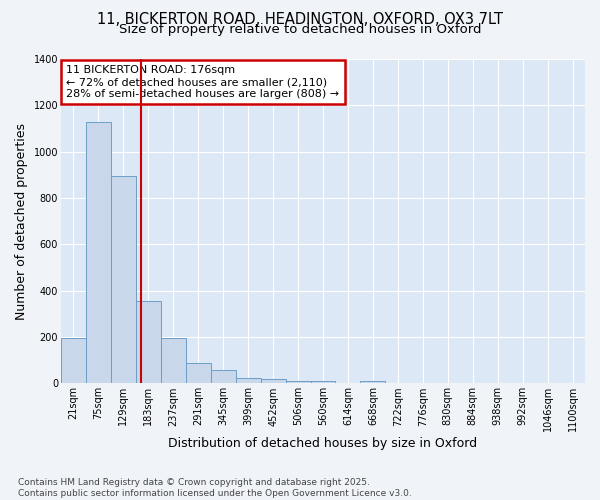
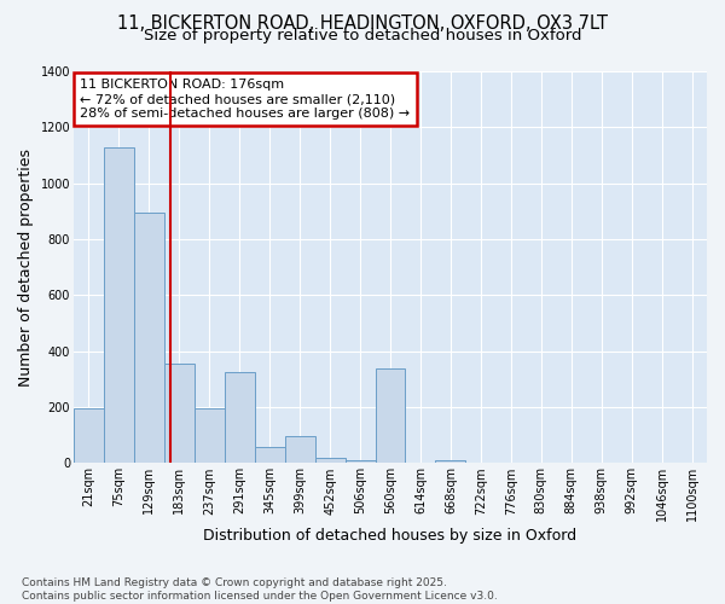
291sqm: 90 -> 325
399sqm: 22 -> 95
560sqm: 10 -> 340
